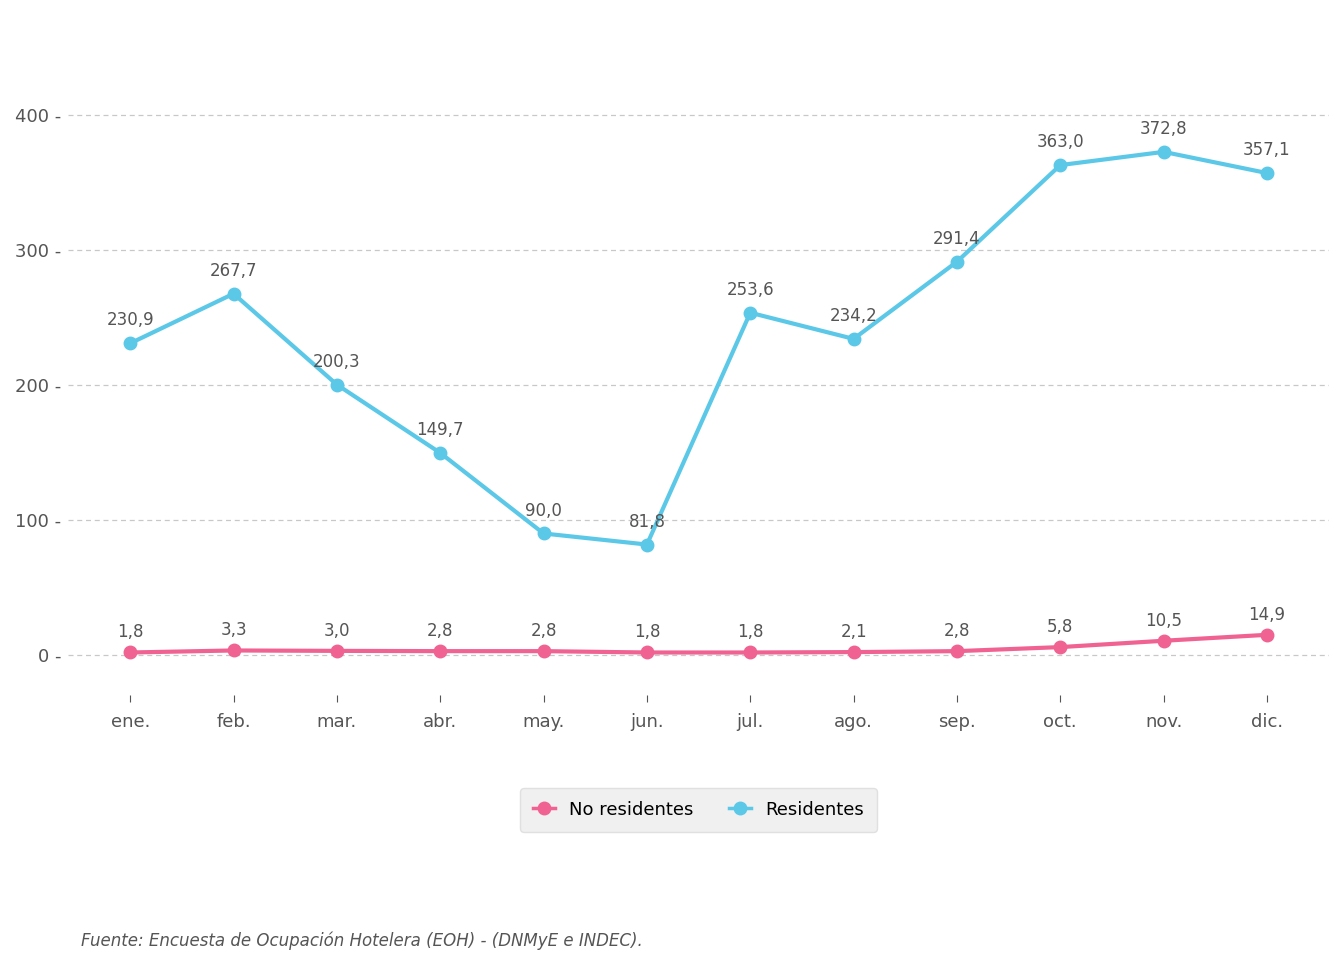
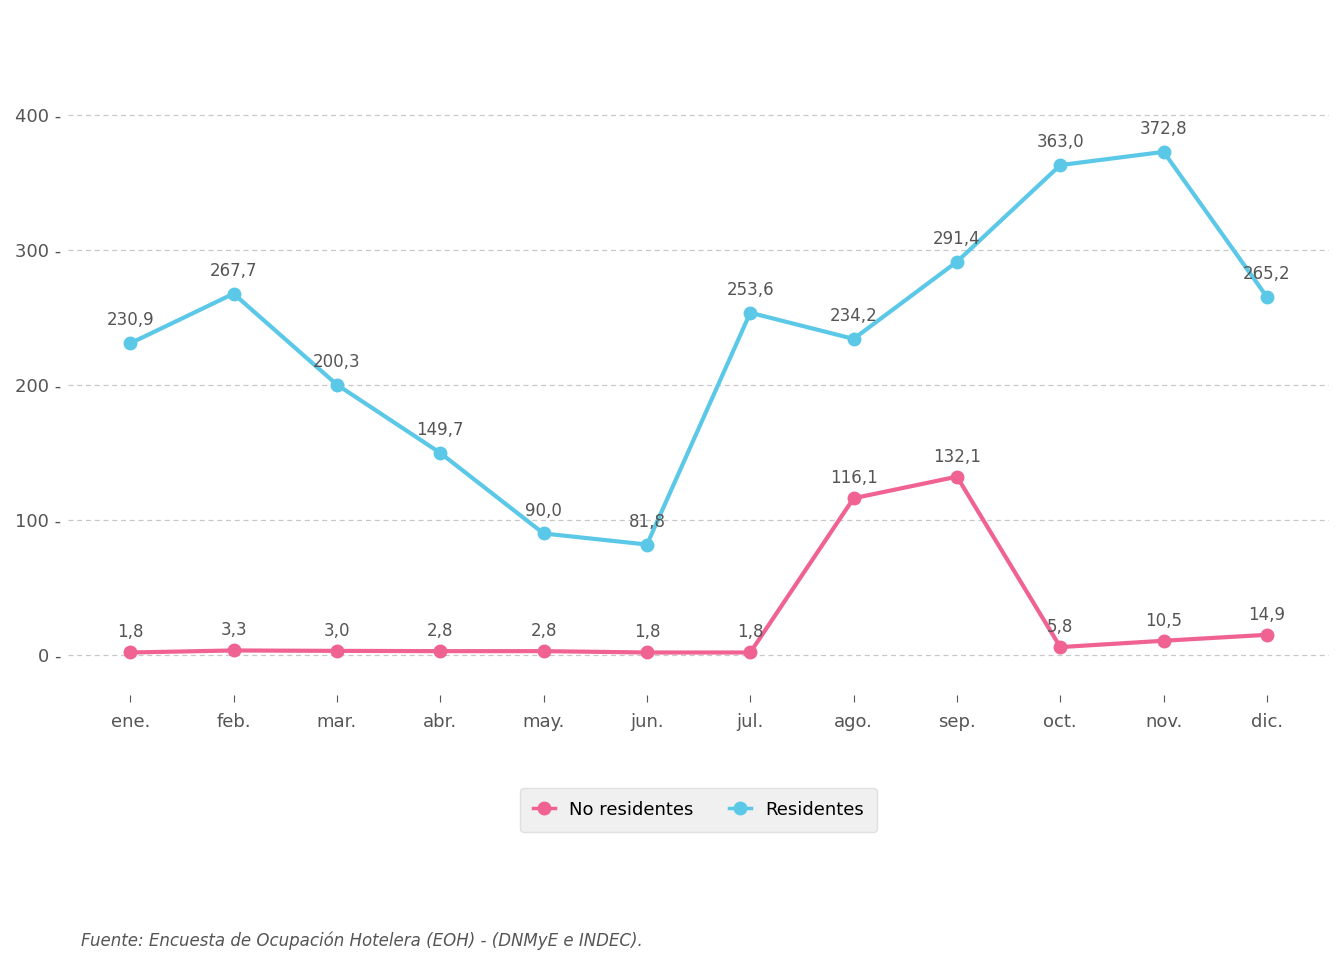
No residentes/ago.: 2,1 -> 116,1
No residentes/sep.: 2,8 -> 132,1
Residentes/dic.: 357,1 -> 265,2
